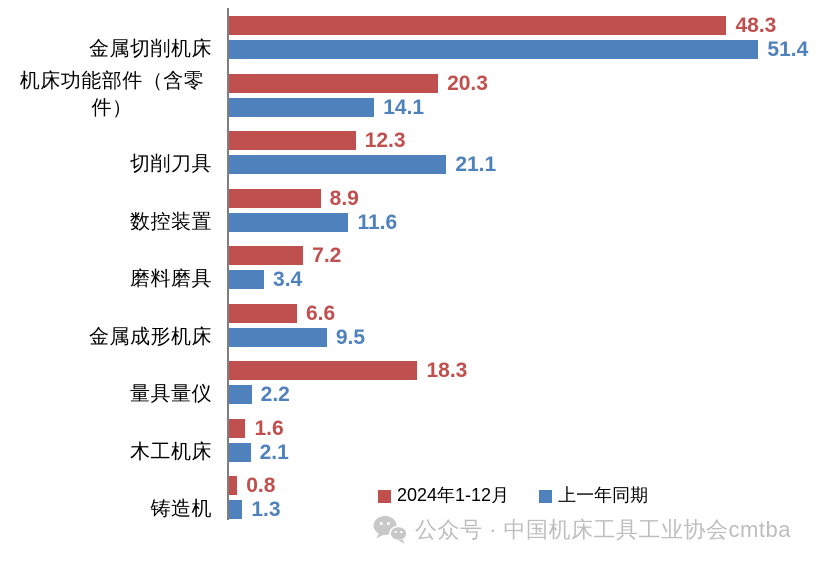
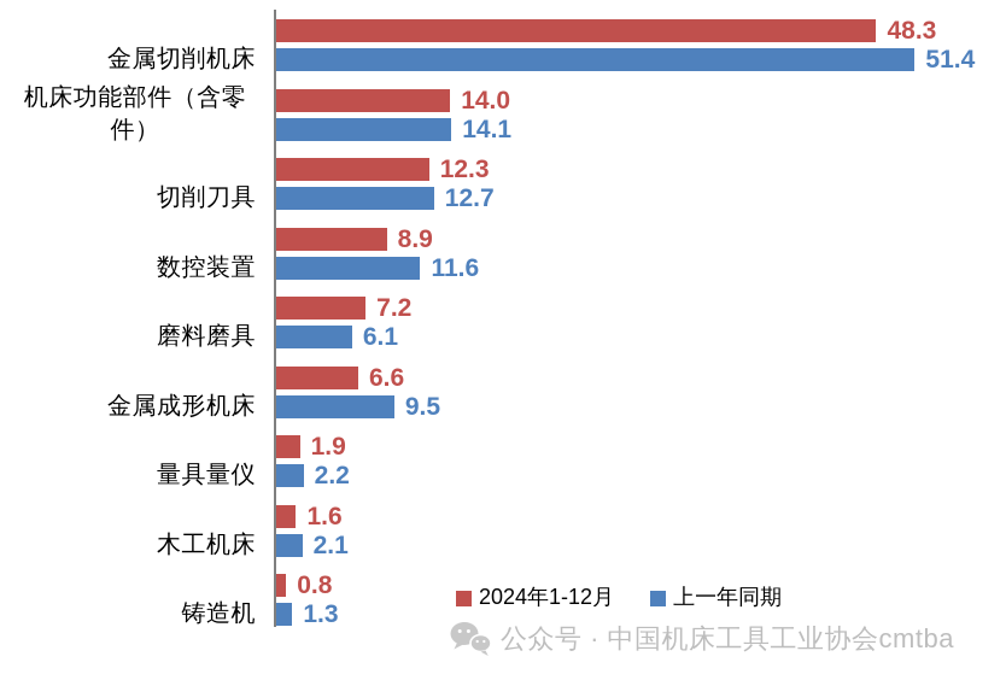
2024年1-12月/机床功能部件（含零件）: 20.3 -> 14.0
上一年同期/切削刀具: 21.1 -> 12.7
上一年同期/磨料磨具: 3.4 -> 6.1
2024年1-12月/量具量仪: 18.3 -> 1.9
